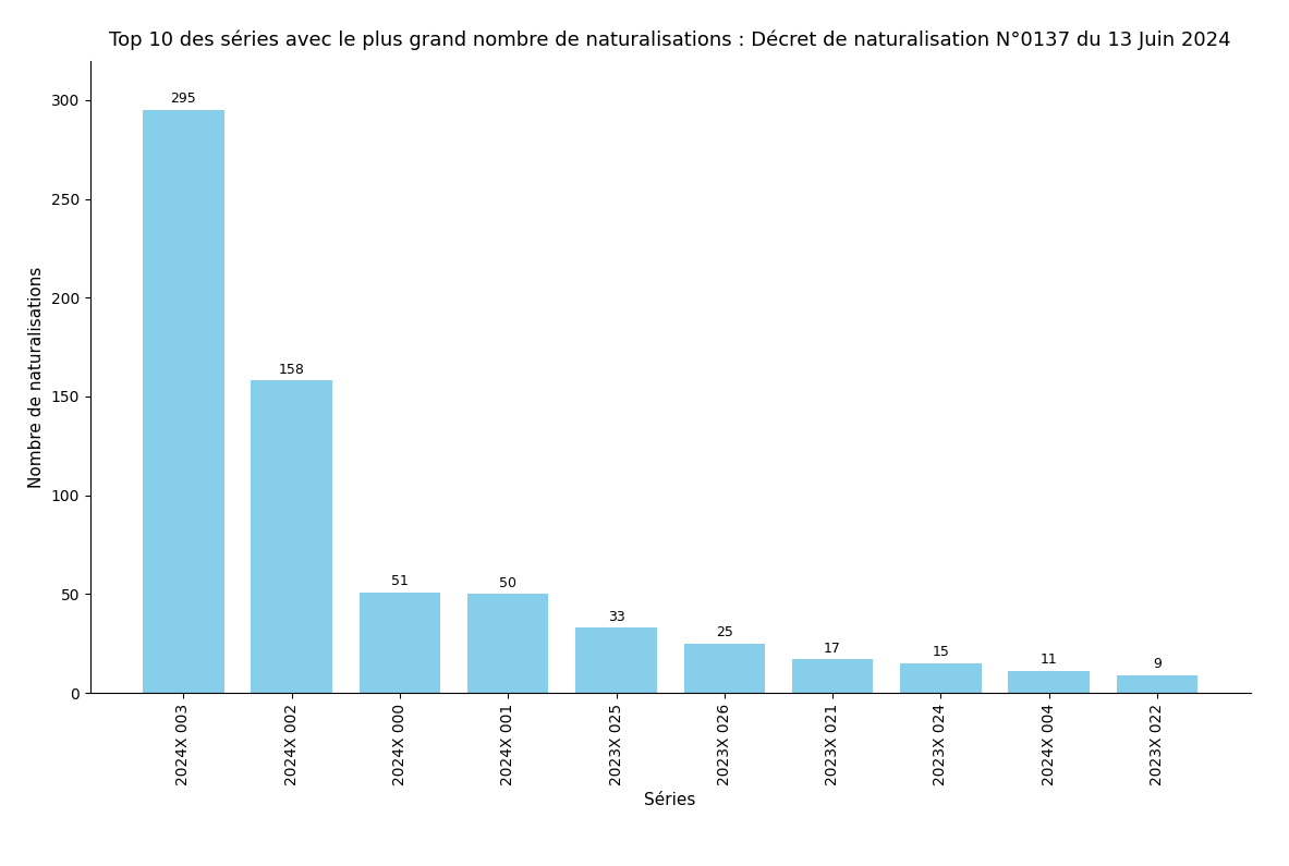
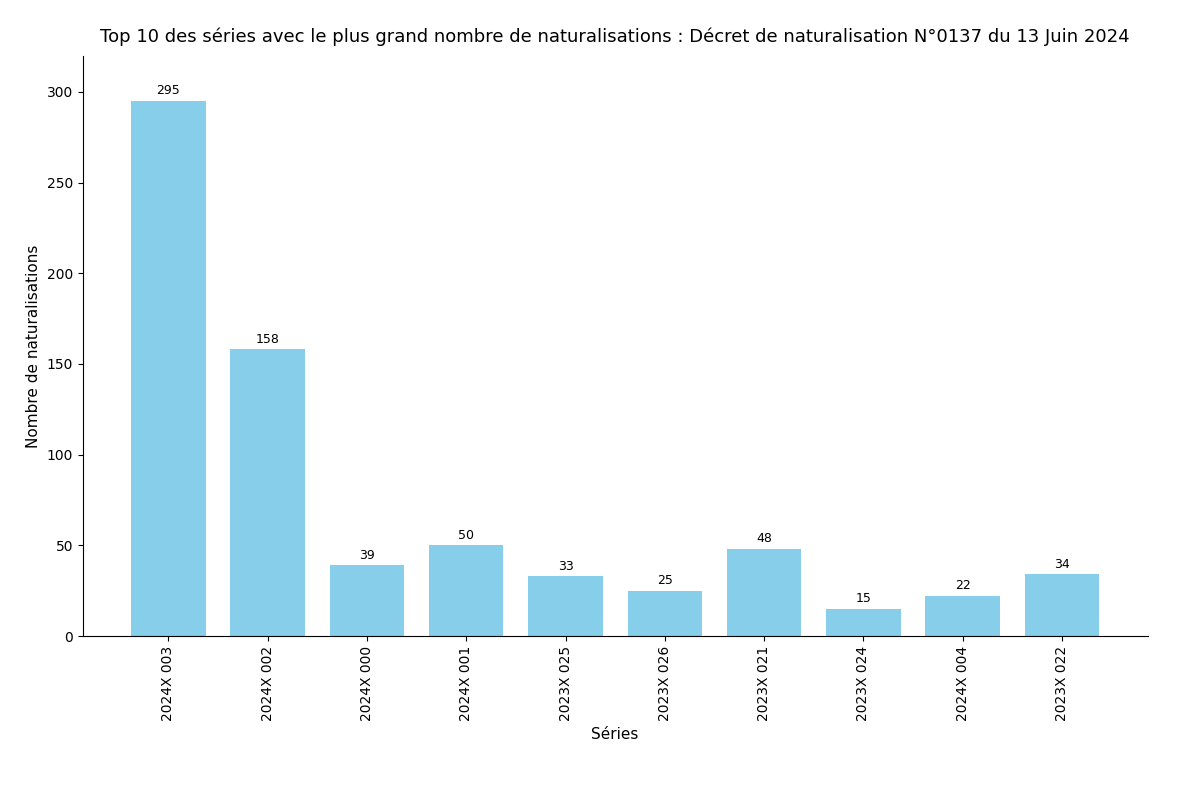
2024X 000: 51 -> 39
2023X 021: 17 -> 48
2024X 004: 11 -> 22
2023X 022: 9 -> 34
